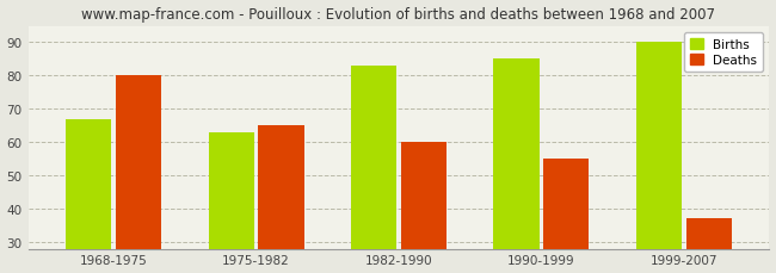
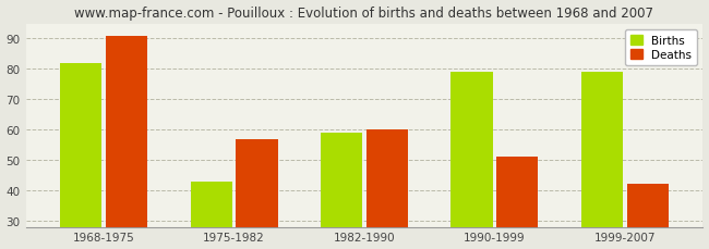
Births/1968-1975: 67 -> 82
Deaths/1968-1975: 80 -> 91
Births/1975-1982: 63 -> 43
Deaths/1975-1982: 65 -> 57
Births/1982-1990: 83 -> 59
Births/1990-1999: 85 -> 79
Deaths/1990-1999: 55 -> 51
Births/1999-2007: 90 -> 79
Deaths/1999-2007: 37 -> 42
